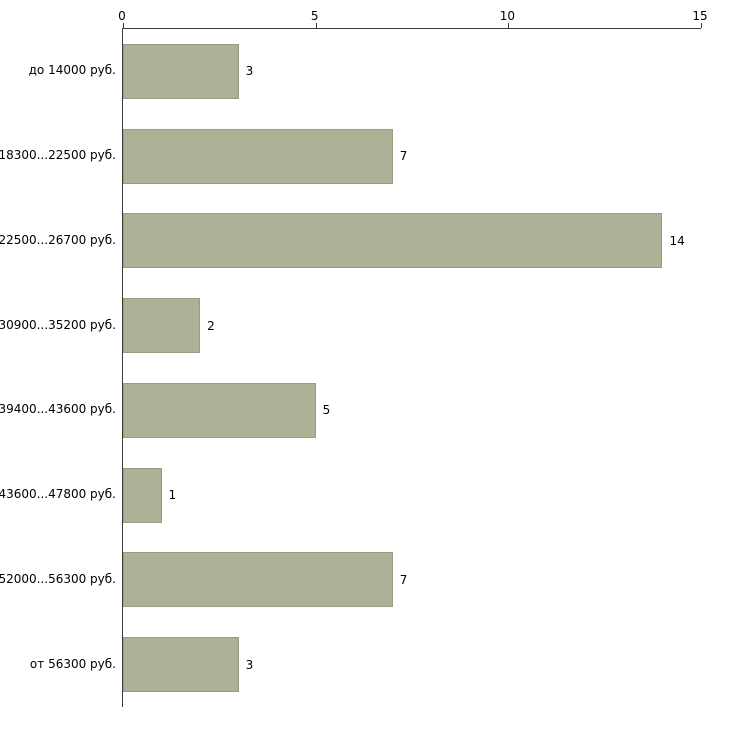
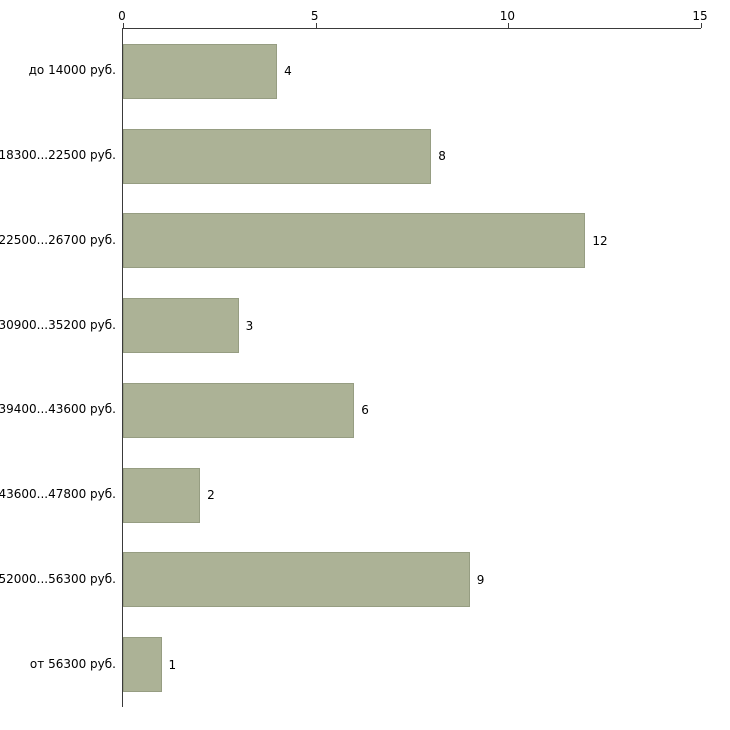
до 14000 руб.: 3 -> 4
18300...22500 руб.: 7 -> 8
22500...26700 руб.: 14 -> 12
30900...35200 руб.: 2 -> 3
39400...43600 руб.: 5 -> 6
43600...47800 руб.: 1 -> 2
52000...56300 руб.: 7 -> 9
от 56300 руб.: 3 -> 1
